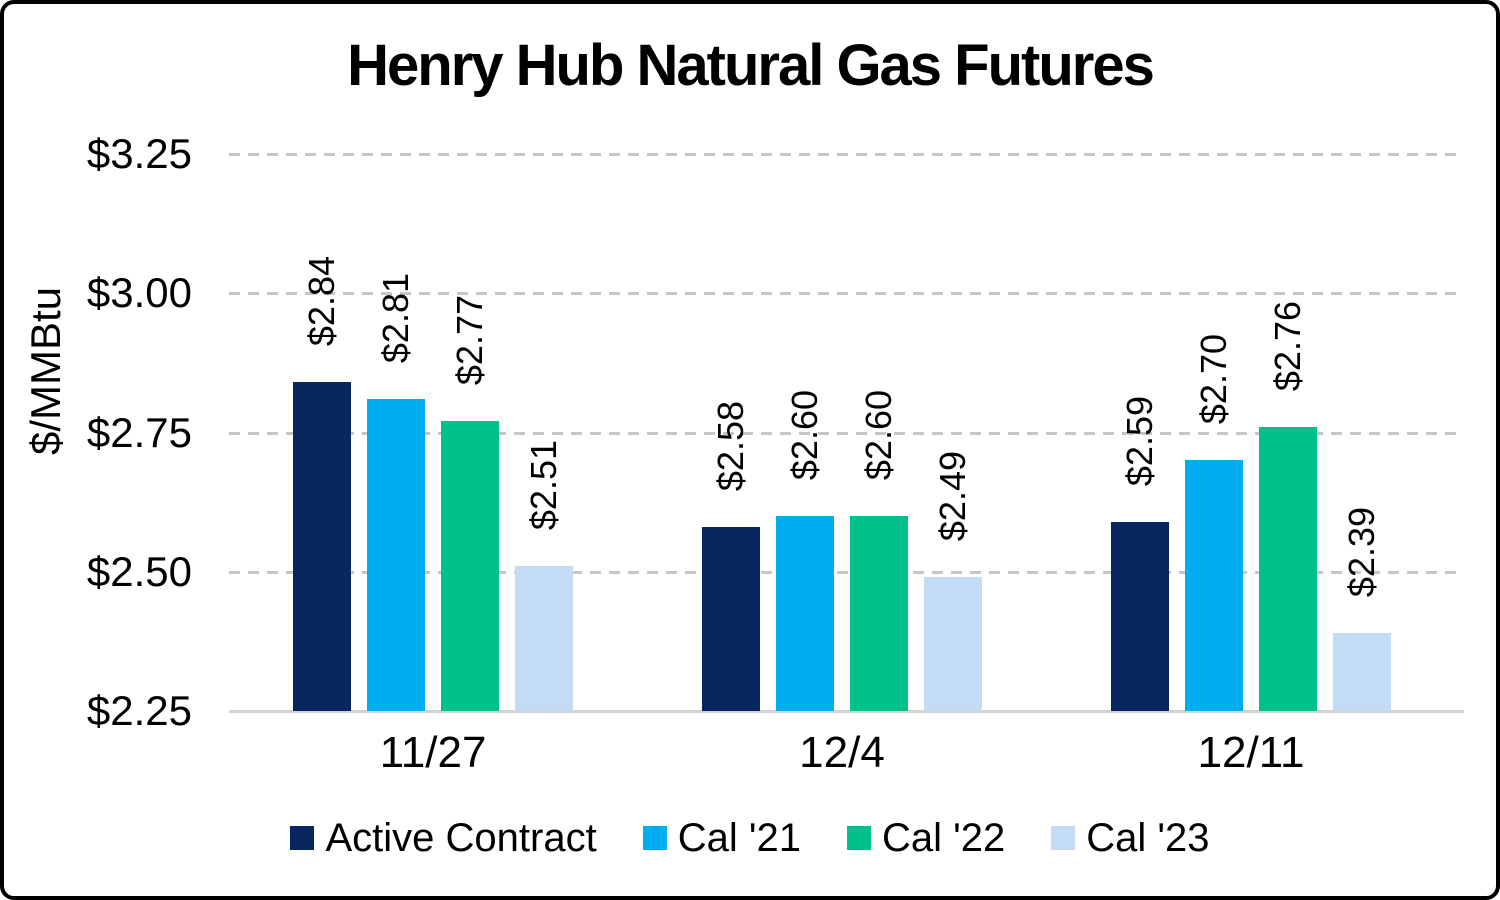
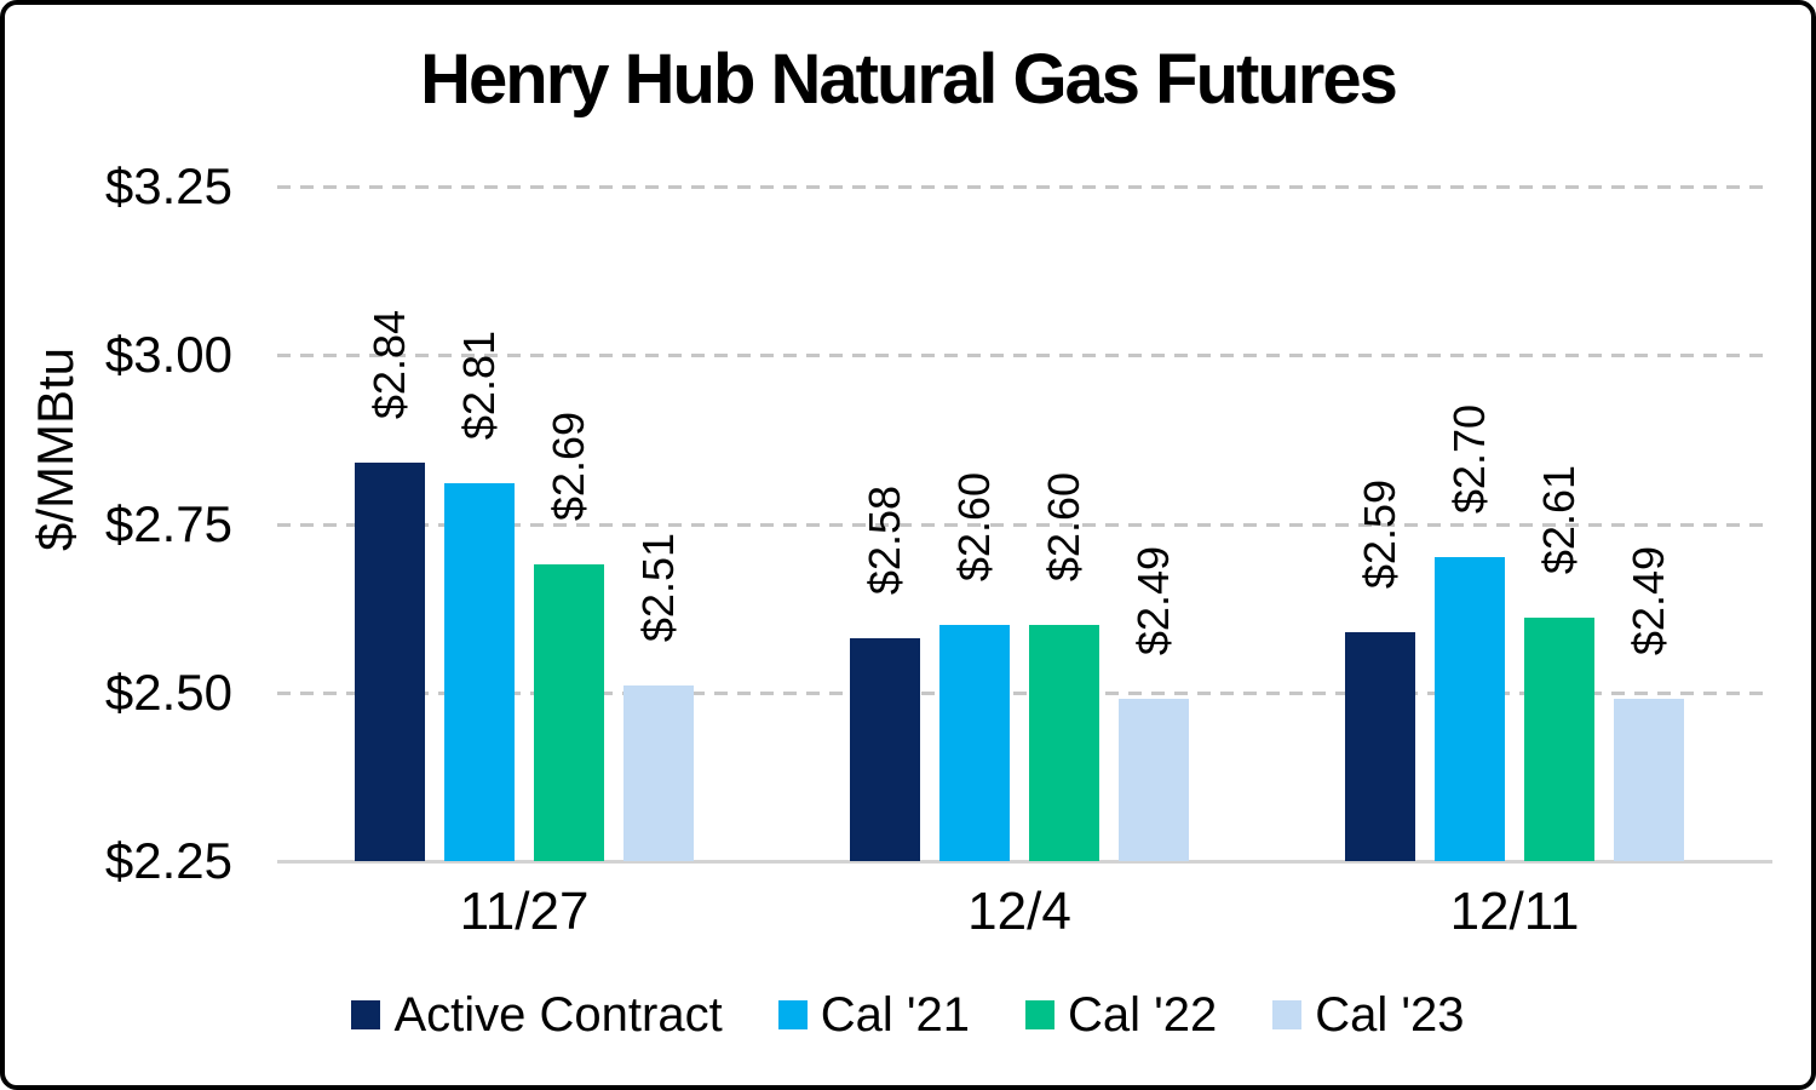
Cal '22/11/27: $2.77 -> $2.69
Cal '22/12/11: $2.76 -> $2.61
Cal '23/12/11: $2.39 -> $2.49
